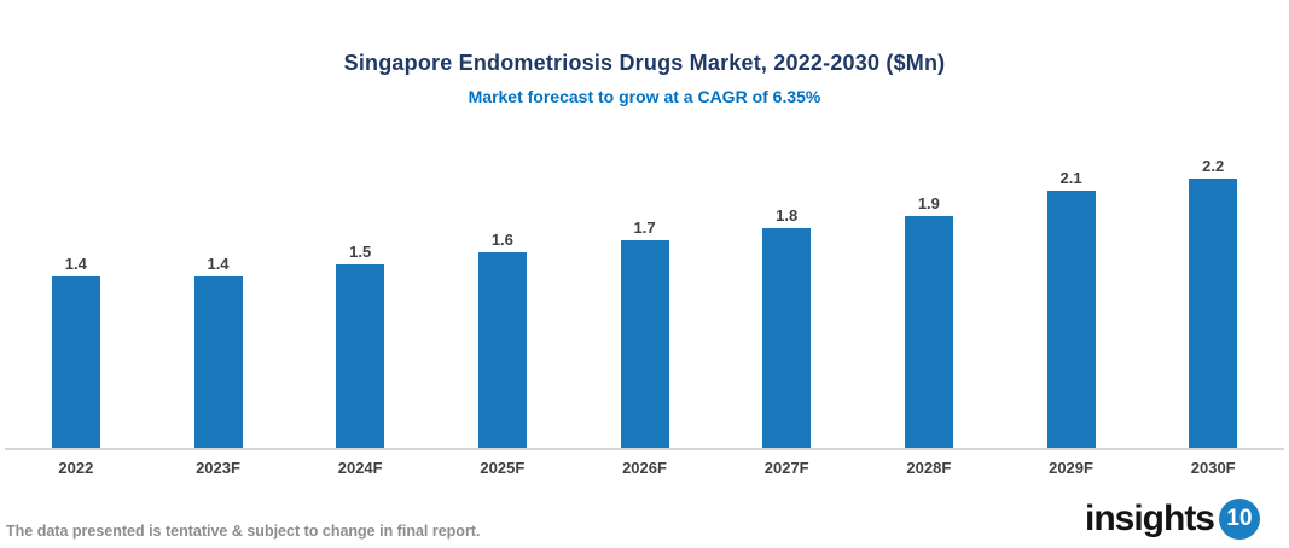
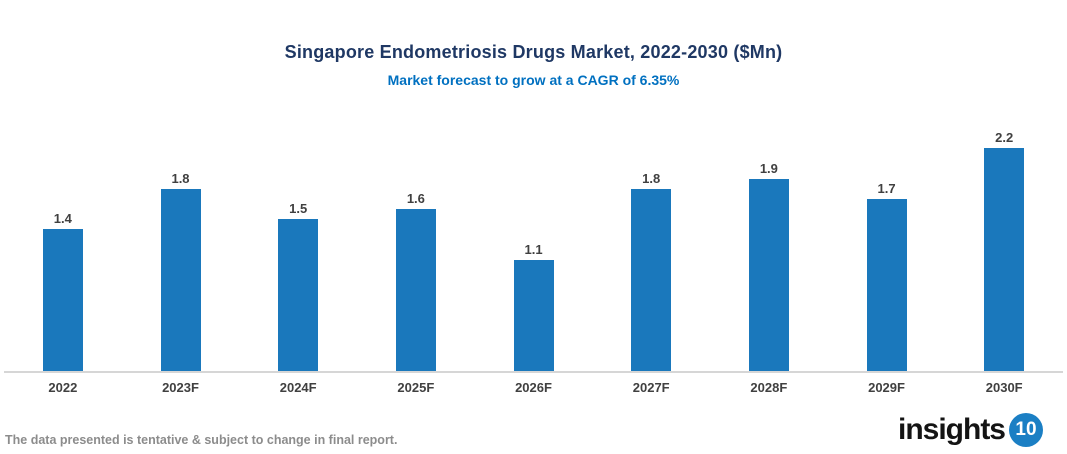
2023F: 1.4 -> 1.8
2026F: 1.7 -> 1.1
2029F: 2.1 -> 1.7
